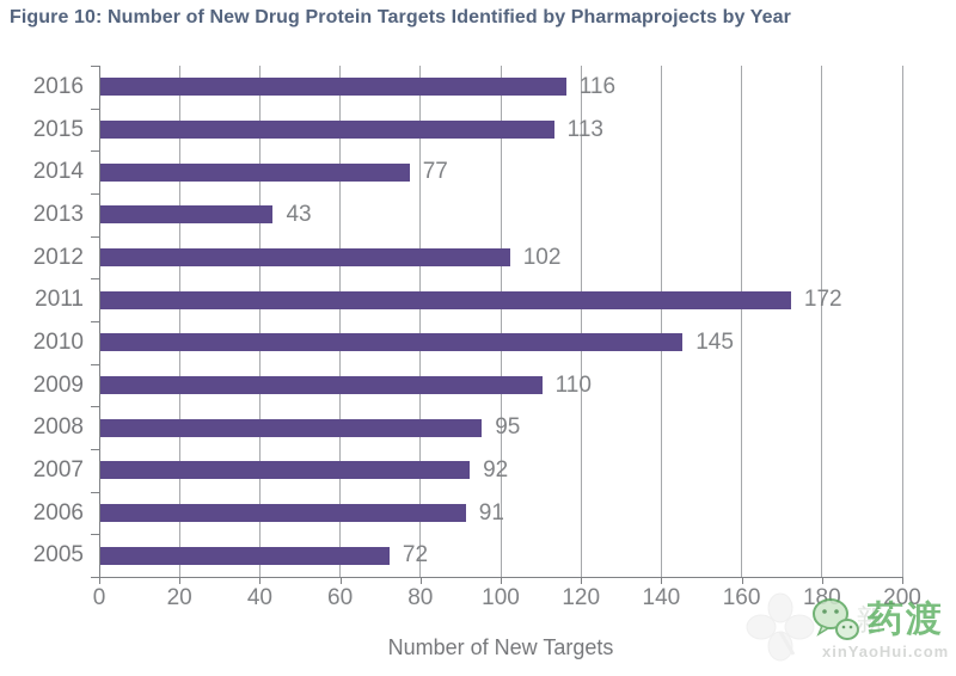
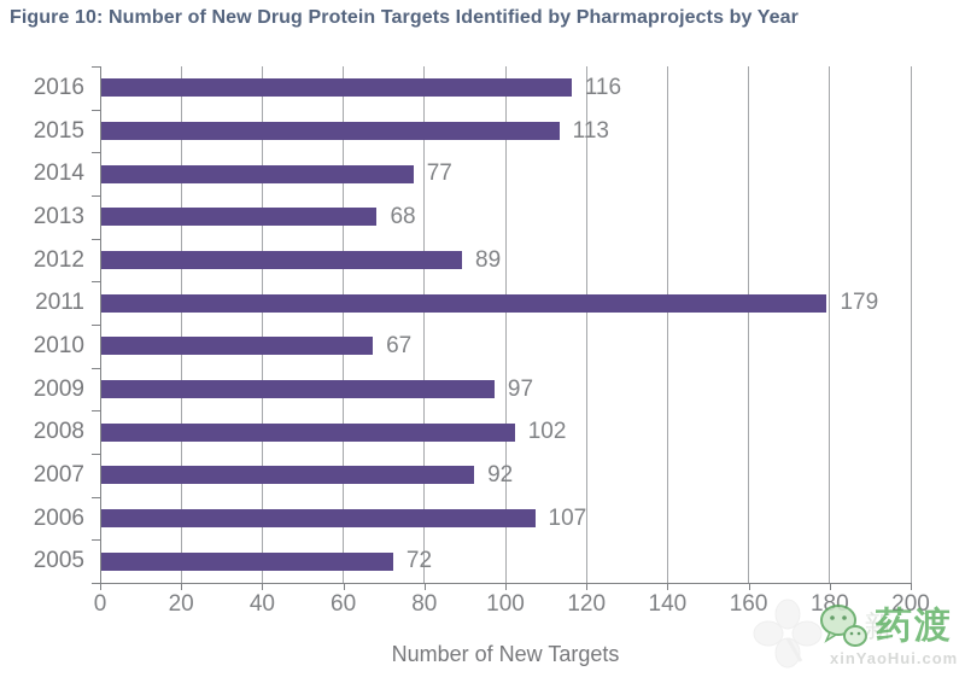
2013: 43 -> 68
2012: 102 -> 89
2011: 172 -> 179
2010: 145 -> 67
2009: 110 -> 97
2008: 95 -> 102
2006: 91 -> 107
